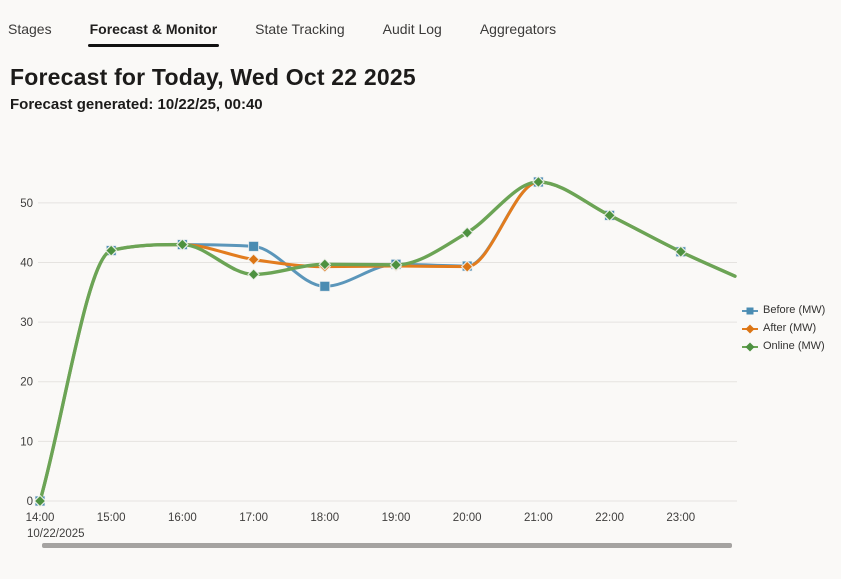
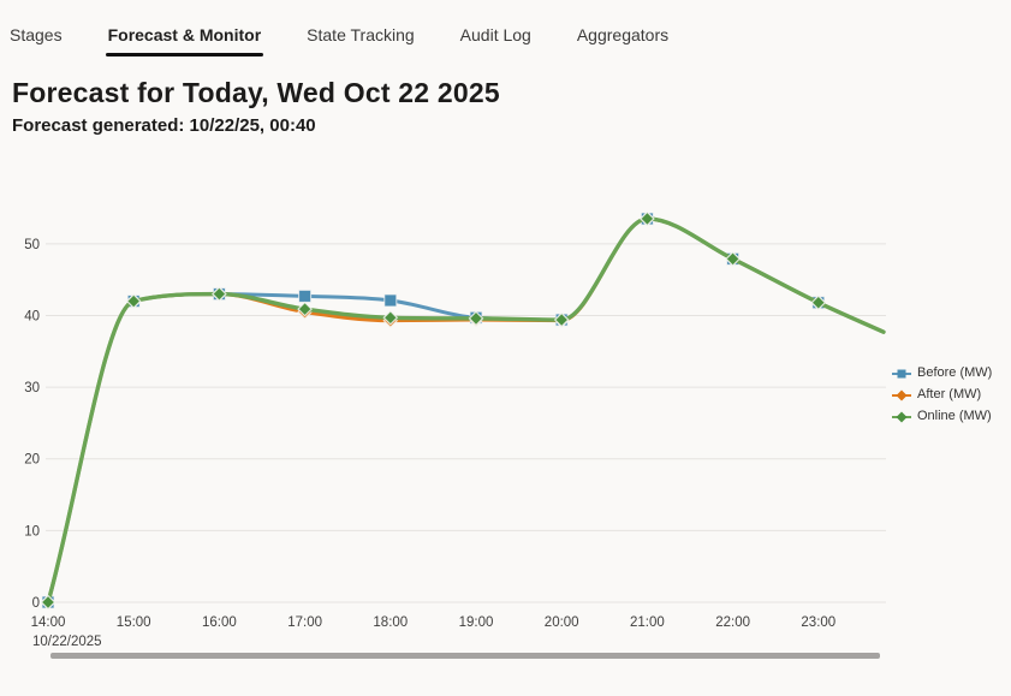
Online (MW)/17:00: 38 -> 41
Before (MW)/18:00: 36 -> 42
Online (MW)/20:00: 45 -> 39
